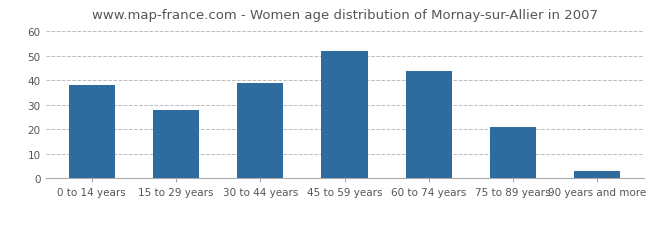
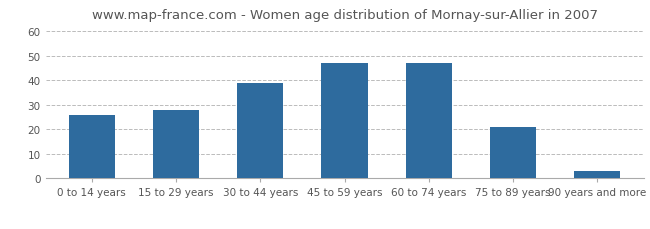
0 to 14 years: 38 -> 26
45 to 59 years: 52 -> 47
60 to 74 years: 44 -> 47
